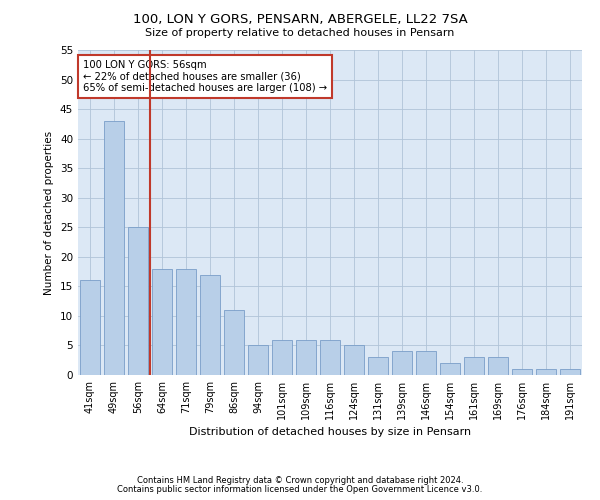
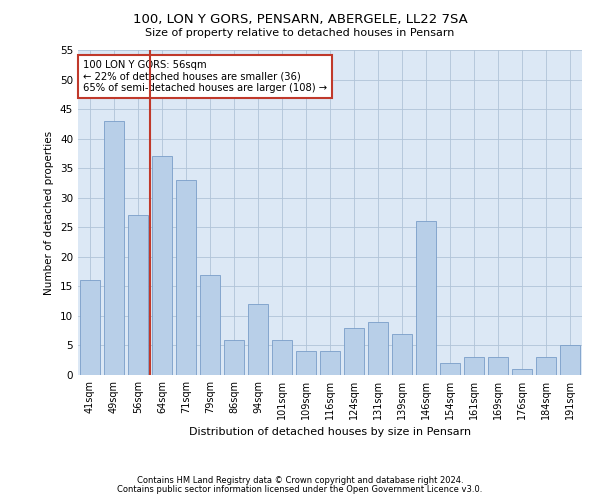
56sqm: 25 -> 27
64sqm: 18 -> 37
71sqm: 18 -> 33
86sqm: 11 -> 6
94sqm: 5 -> 12
109sqm: 6 -> 4
116sqm: 6 -> 4
124sqm: 5 -> 8
131sqm: 3 -> 9
139sqm: 4 -> 7
146sqm: 4 -> 26
184sqm: 1 -> 3
191sqm: 1 -> 5
